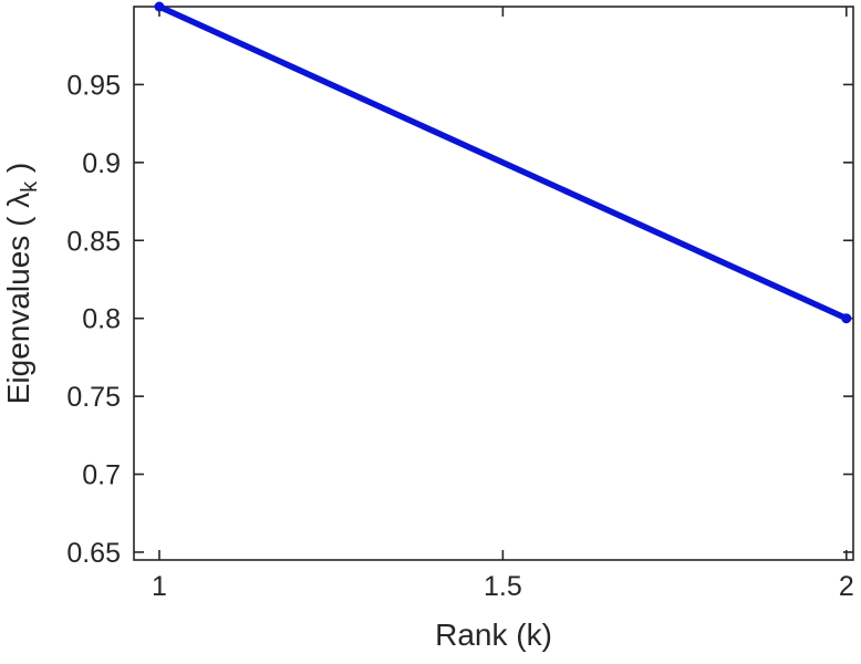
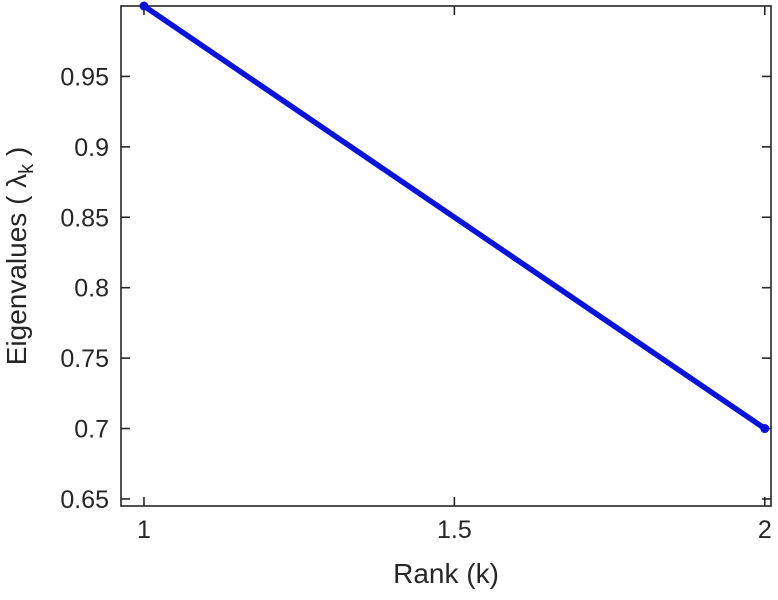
2: 0.8 -> 0.7
